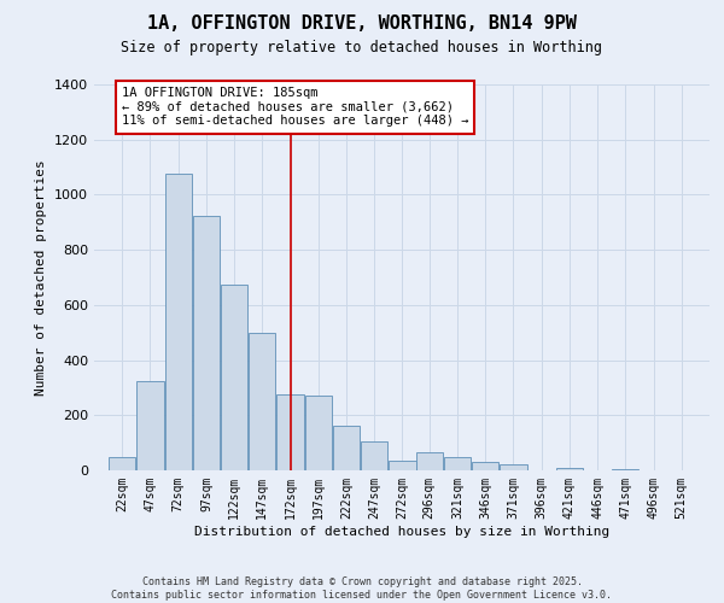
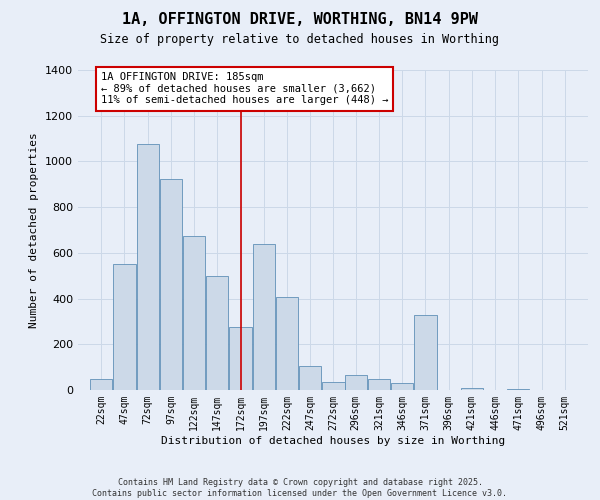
47sqm: 325 -> 550
197sqm: 270 -> 640
222sqm: 160 -> 405
371sqm: 20 -> 330
